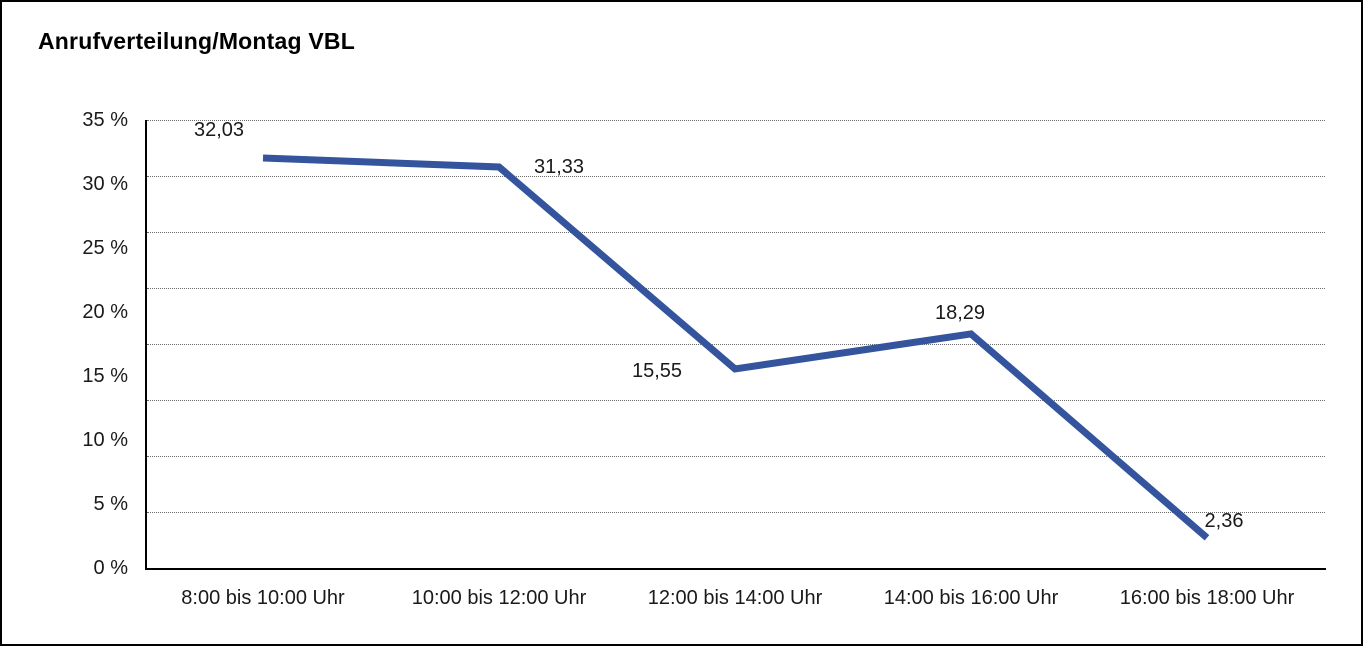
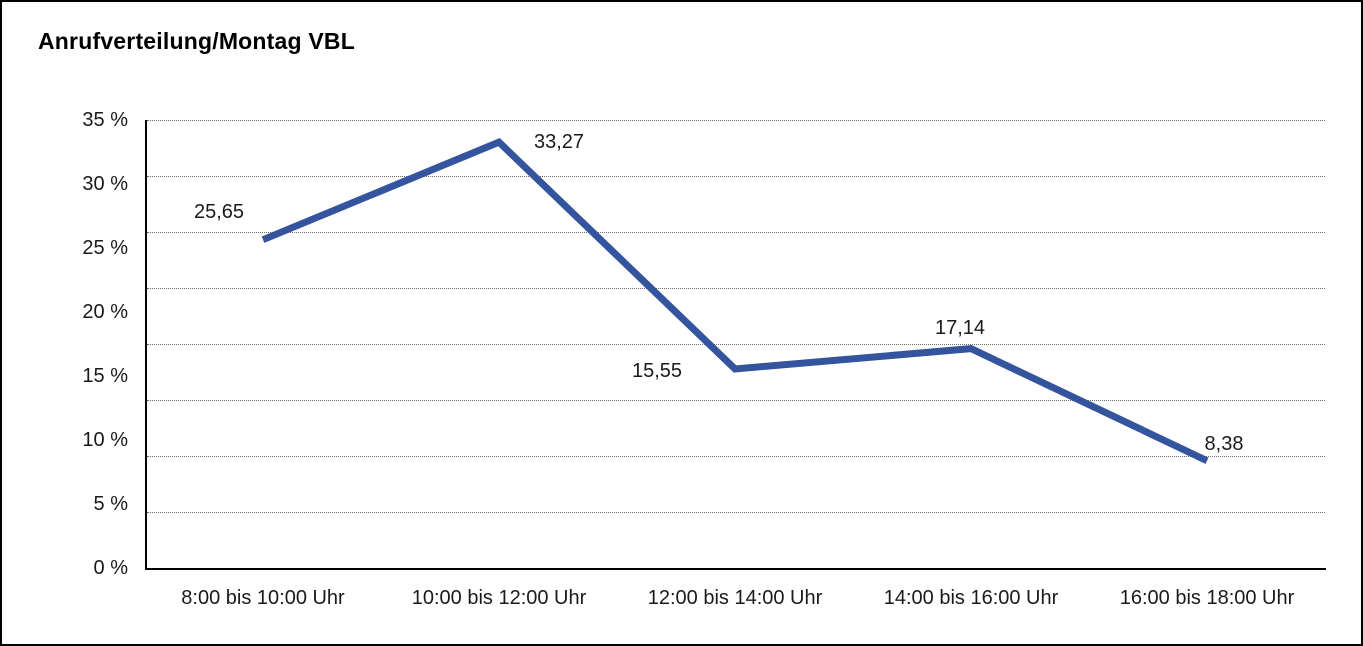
8:00 bis 10:00 Uhr: 32,03 -> 25,65
10:00 bis 12:00 Uhr: 31,33 -> 33,27
14:00 bis 16:00 Uhr: 18,29 -> 17,14
16:00 bis 18:00 Uhr: 2,36 -> 8,38
